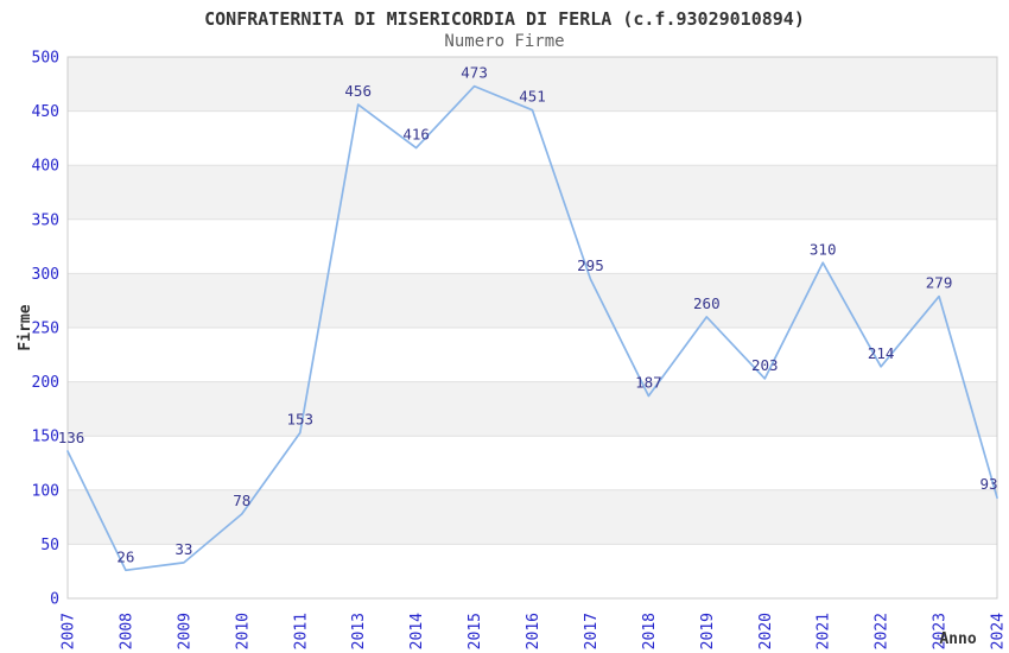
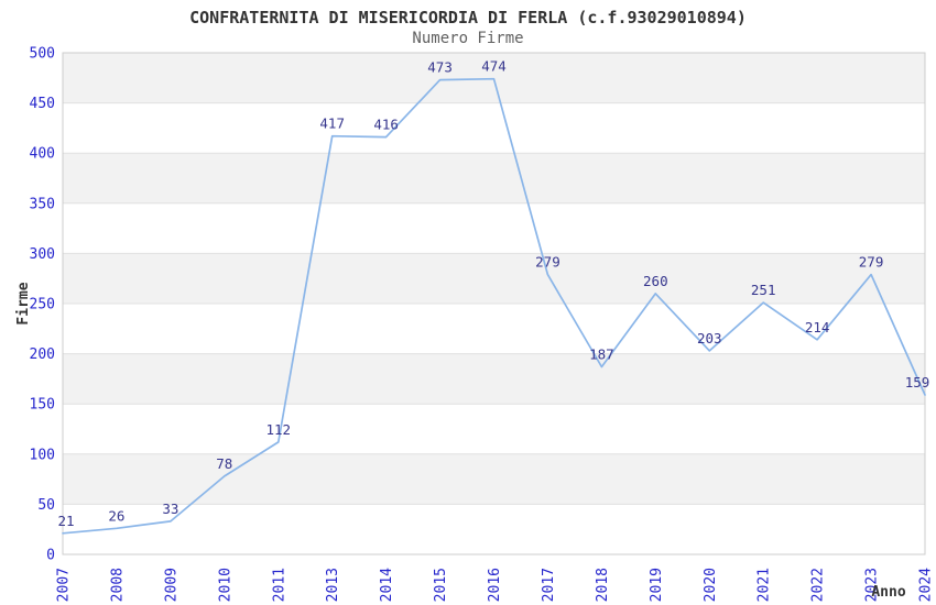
2007: 136 -> 21
2011: 153 -> 112
2013: 456 -> 417
2016: 451 -> 474
2017: 295 -> 279
2021: 310 -> 251
2024: 93 -> 159
